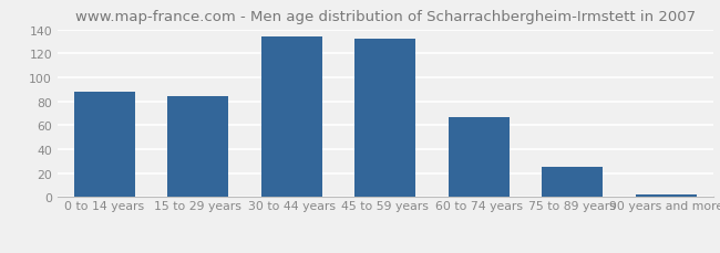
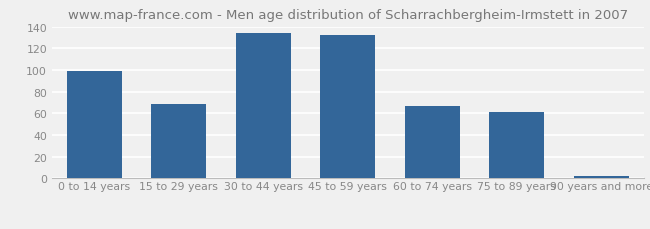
0 to 14 years: 88 -> 99
15 to 29 years: 84 -> 69
75 to 89 years: 25 -> 61
